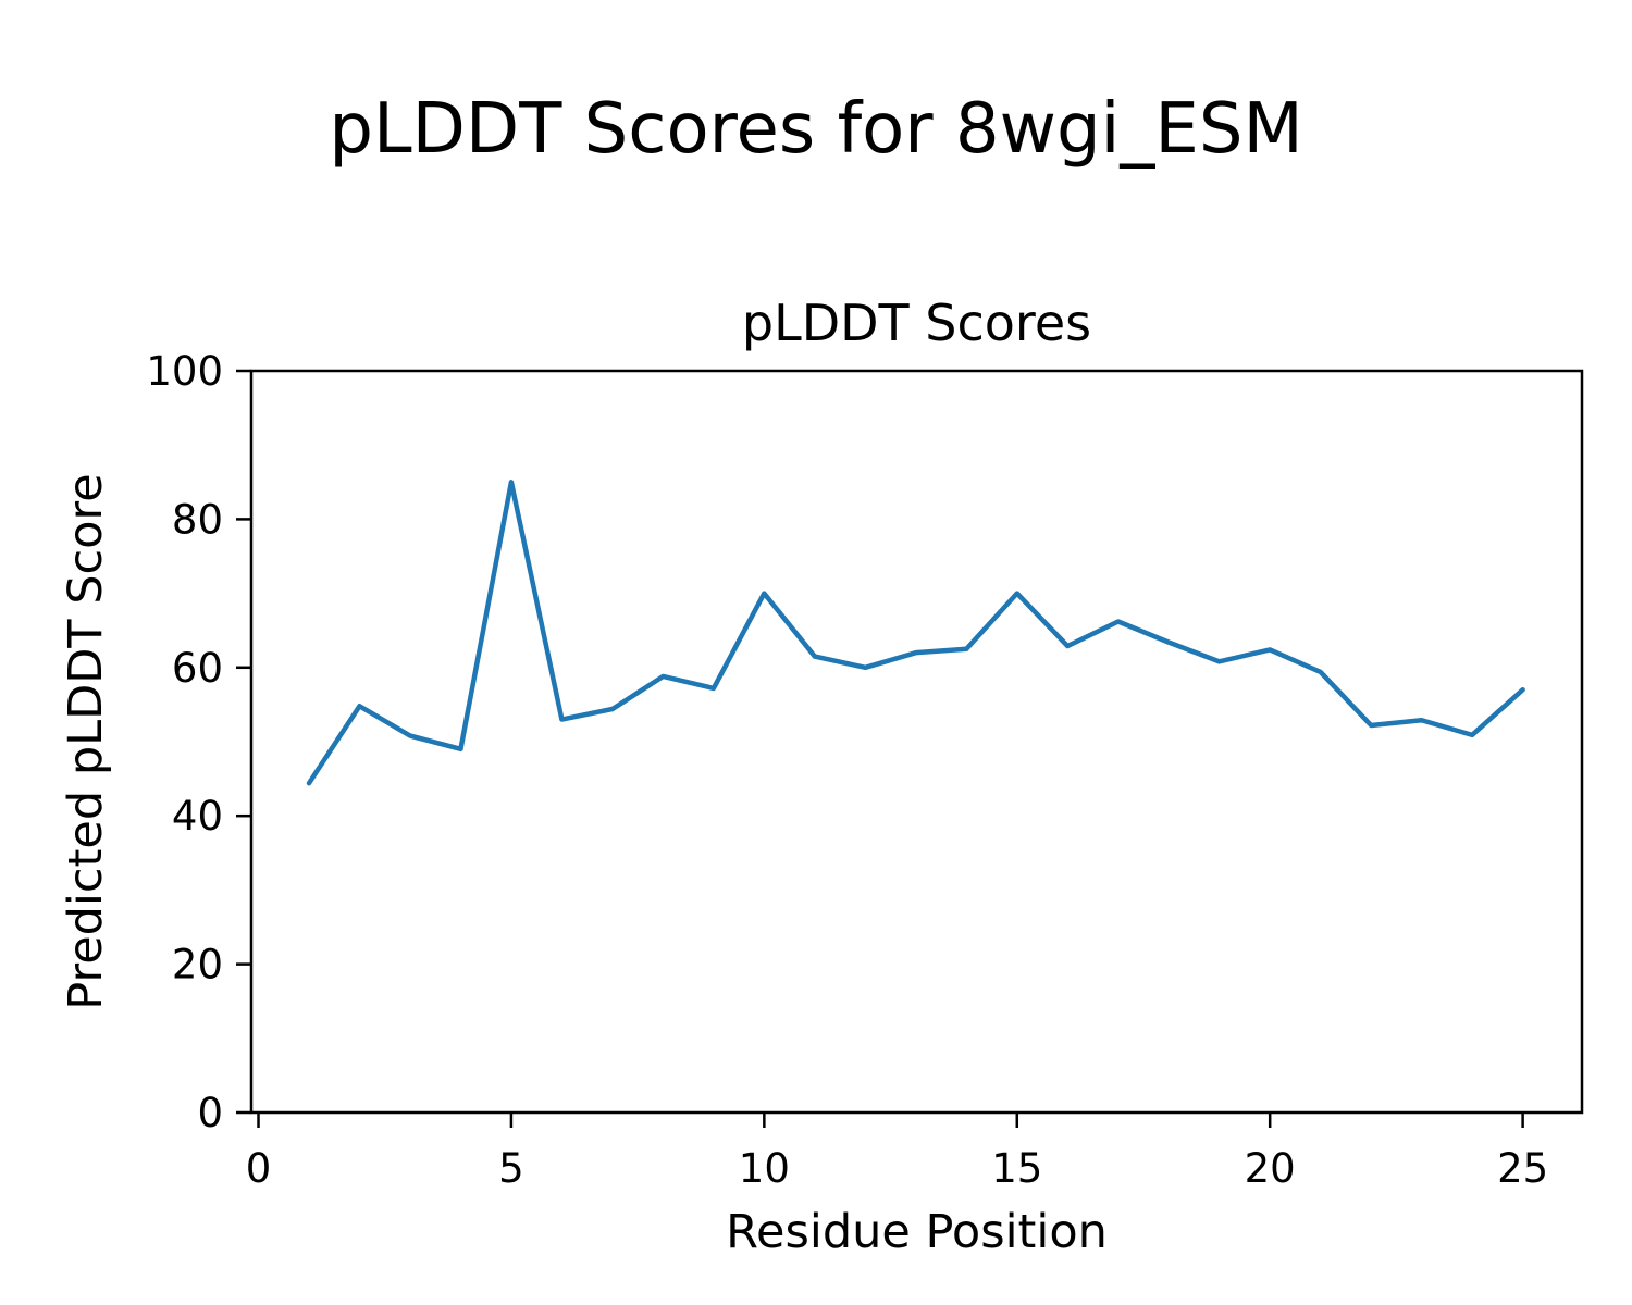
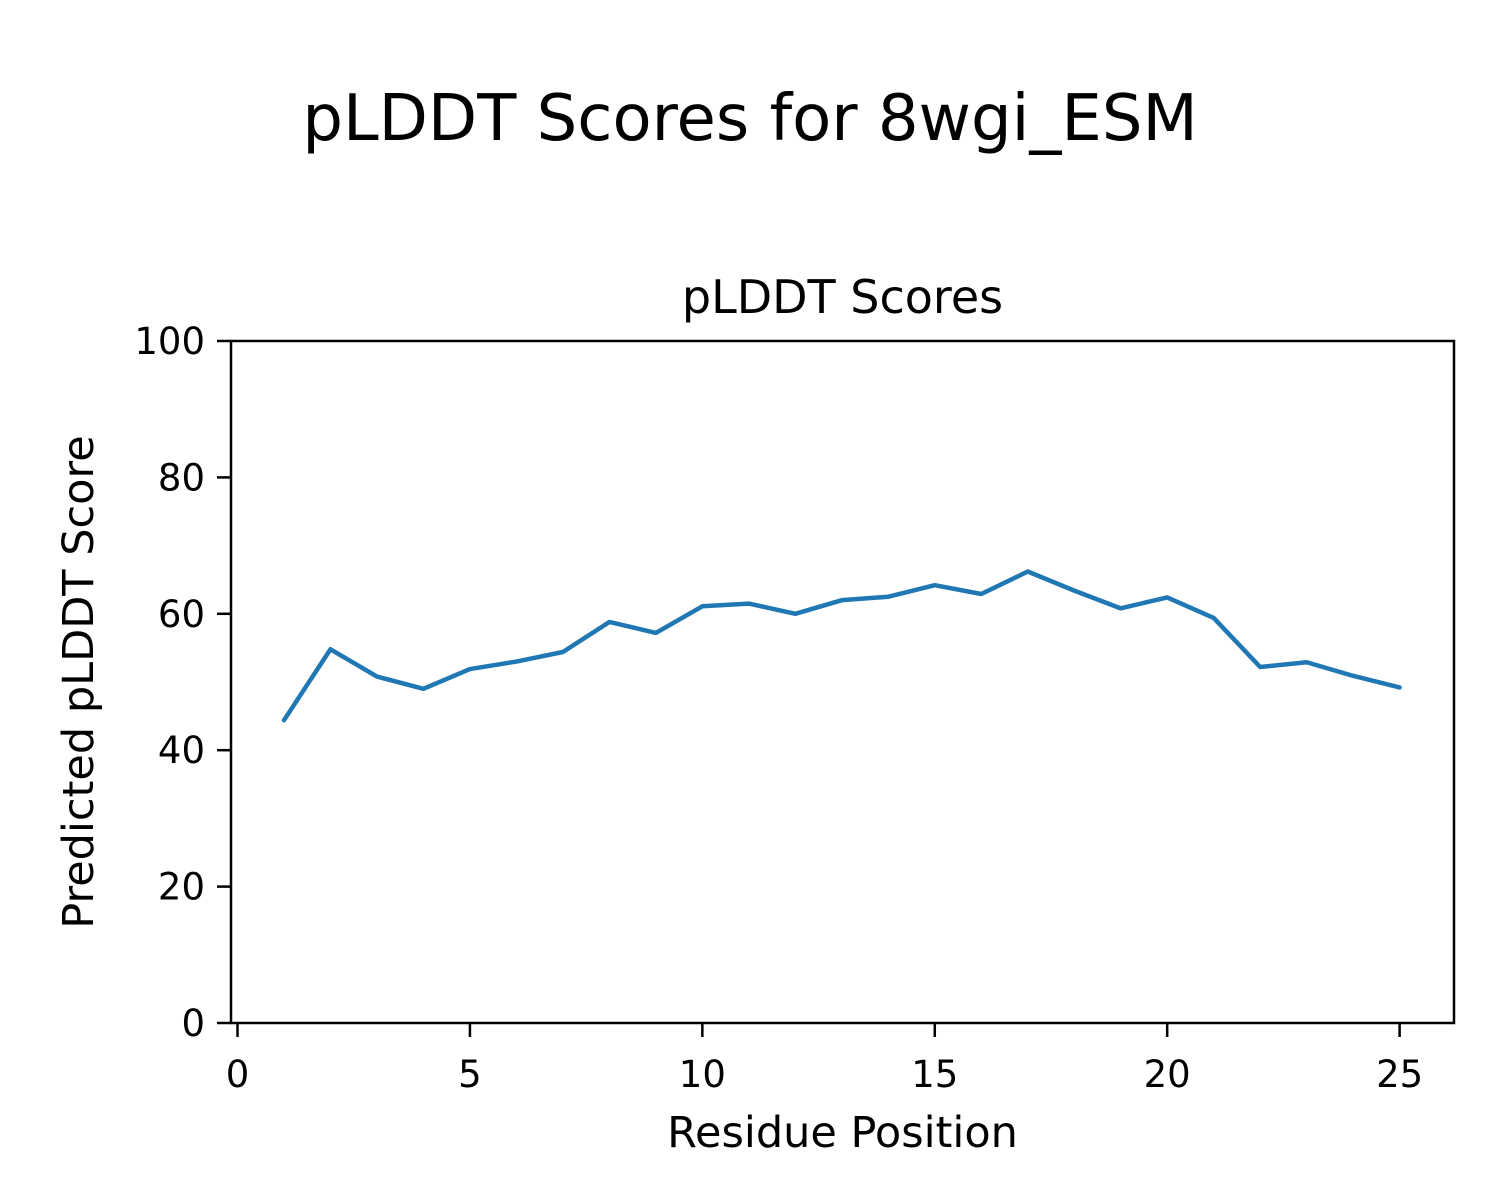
5: 85 -> 52
10: 70 -> 61
15: 70 -> 64
25: 57 -> 49
